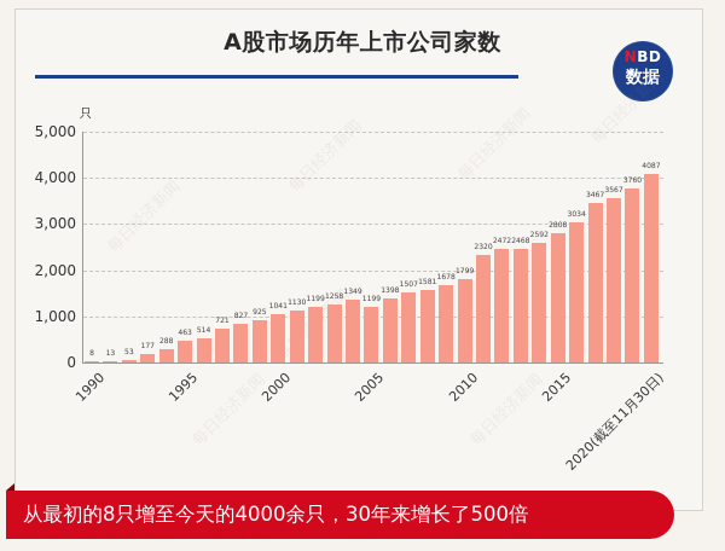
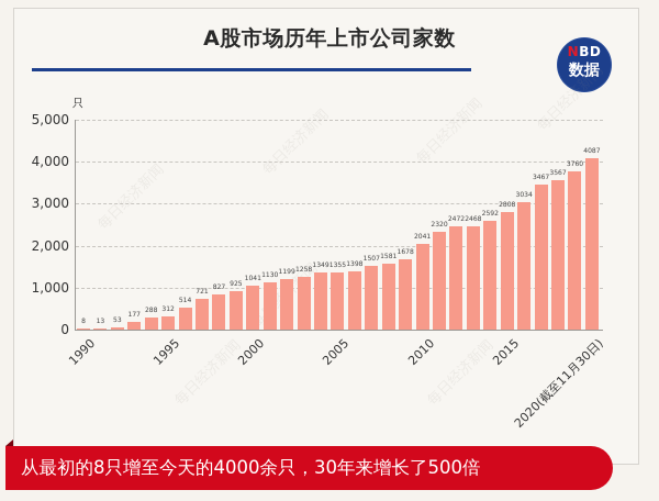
1995: 463 -> 312
2005: 1199 -> 1355
2010: 1799 -> 2041
